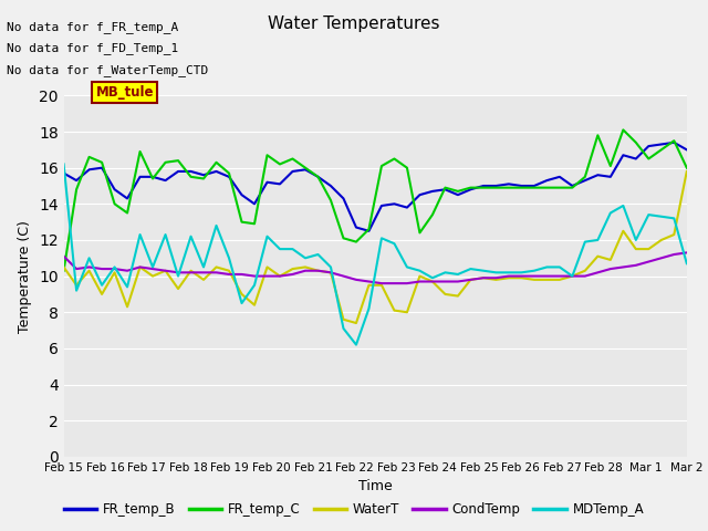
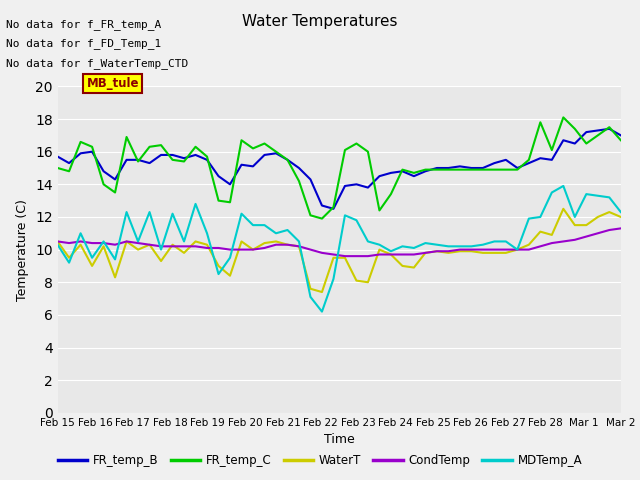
FR_temp_C/Feb 15: 10.3 -> 15.0
CondTemp/Feb 15: 11.1 -> 10.5
MDTemp_A/Feb 15: 16.2 -> 10.3
FR_temp_C/Mar 2: 16.0 -> 16.7
WaterT/Mar 2: 15.8 -> 12.0
MDTemp_A/Mar 2: 10.7 -> 12.3
